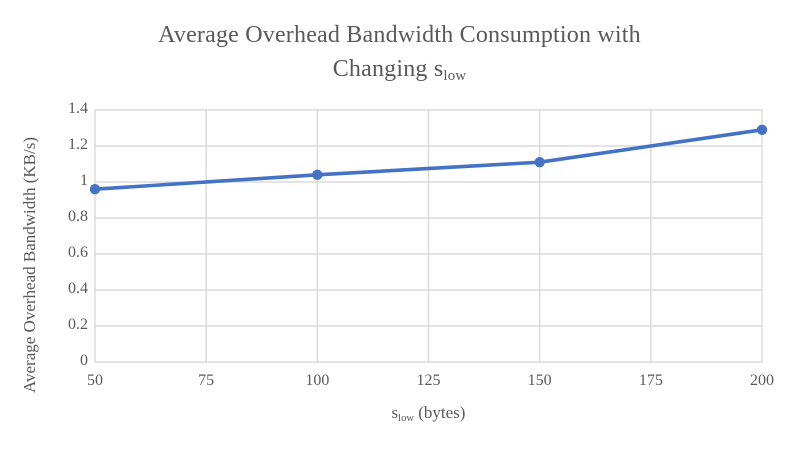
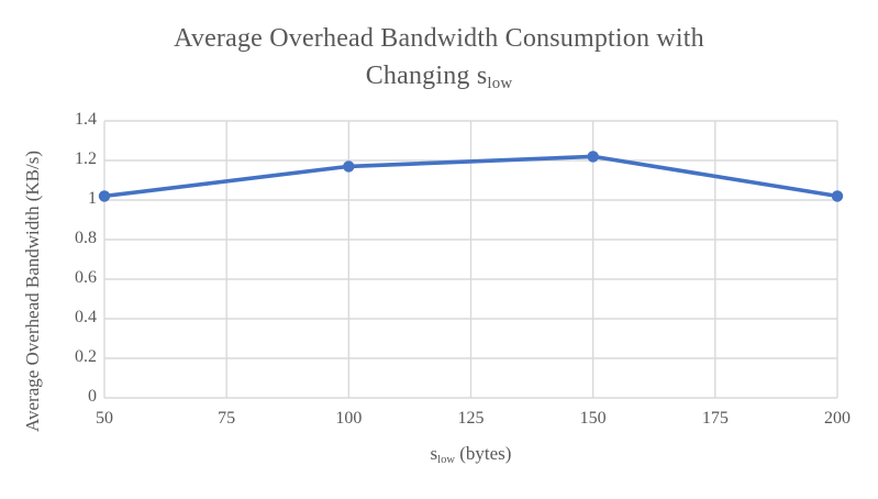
50: 0.96 -> 1.02
100: 1.04 -> 1.17
150: 1.11 -> 1.22
200: 1.29 -> 1.02
